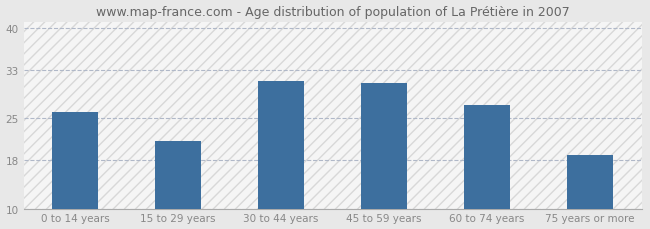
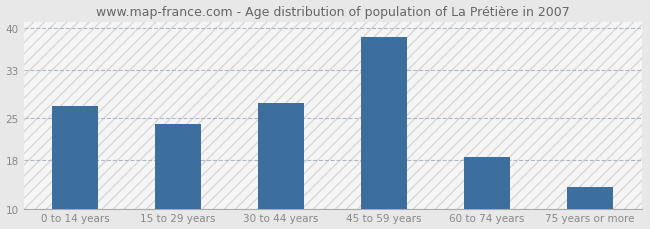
0 to 14 years: 26.0 -> 27.0
15 to 29 years: 21.2 -> 24.0
30 to 44 years: 31.2 -> 27.5
45 to 59 years: 30.8 -> 38.5
60 to 74 years: 27.2 -> 18.5
75 years or more: 18.8 -> 13.5
